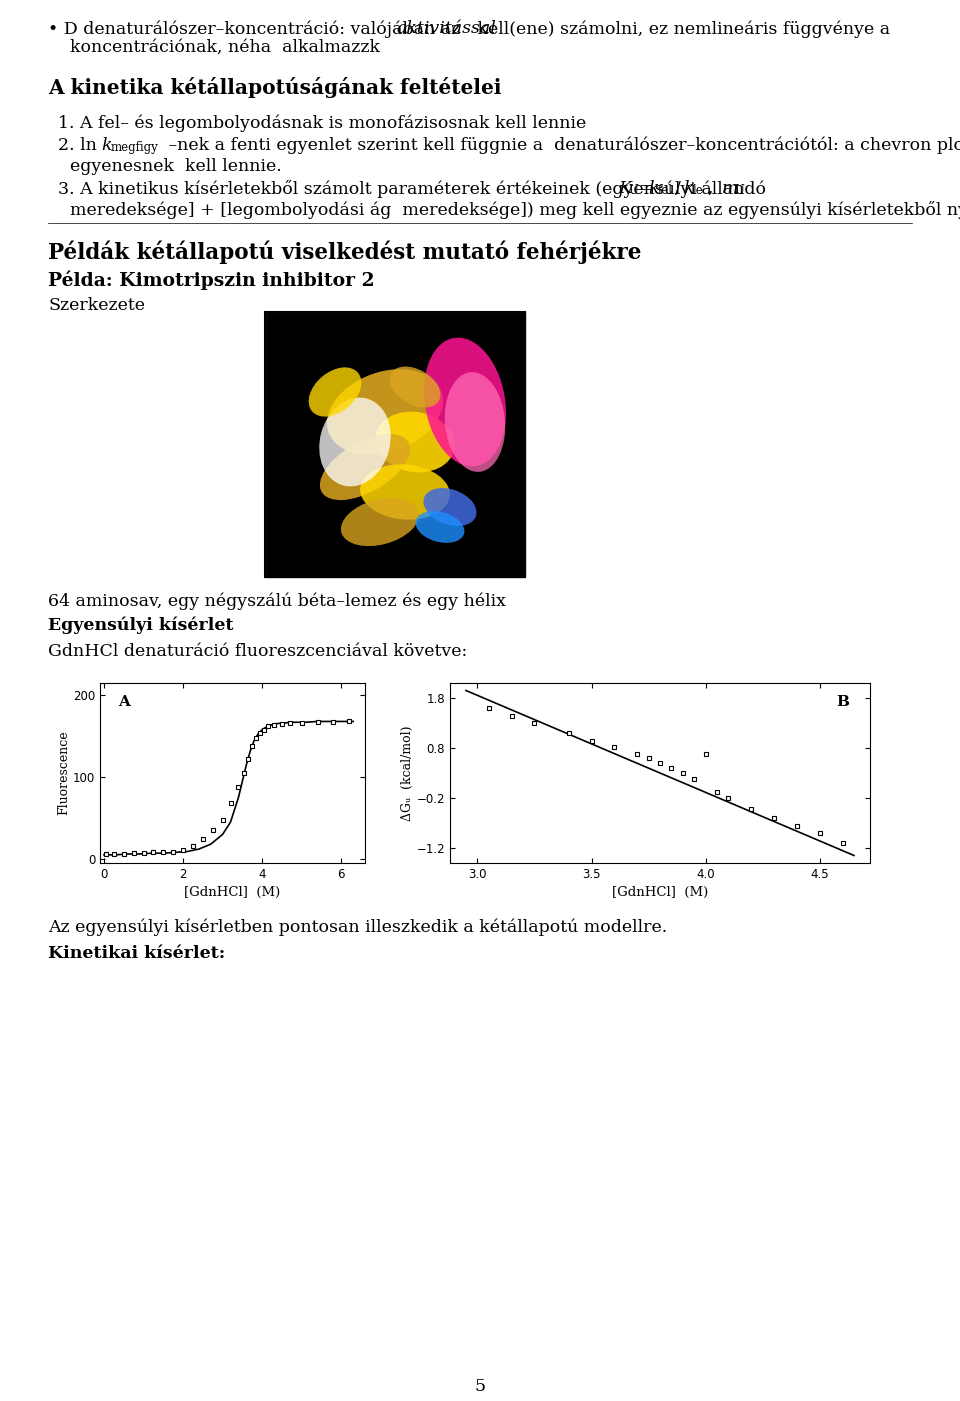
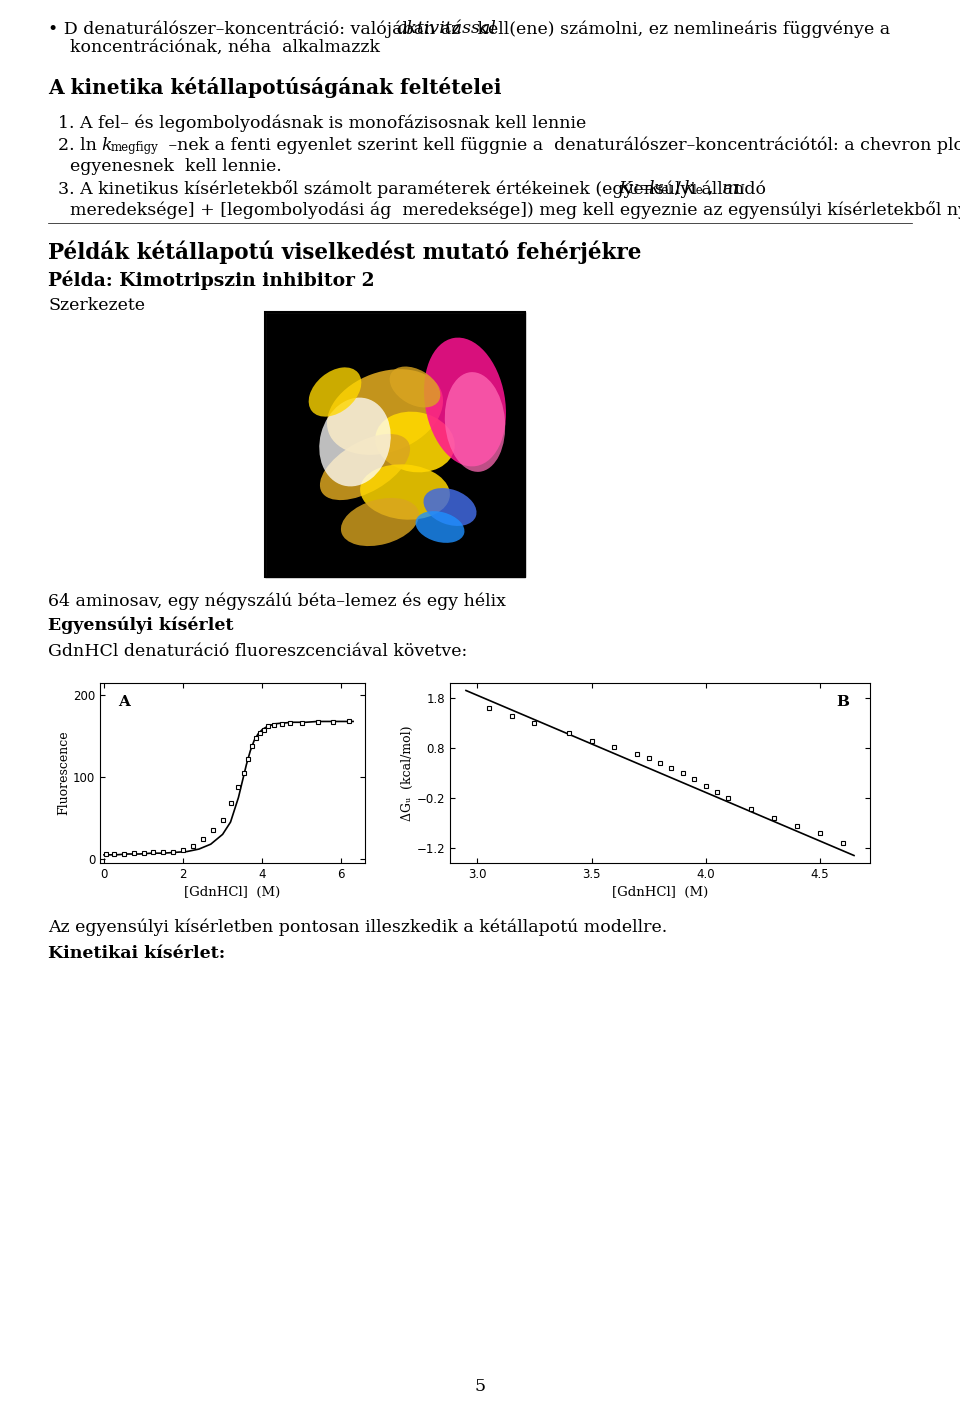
4.0: 0.68 -> 0.05
